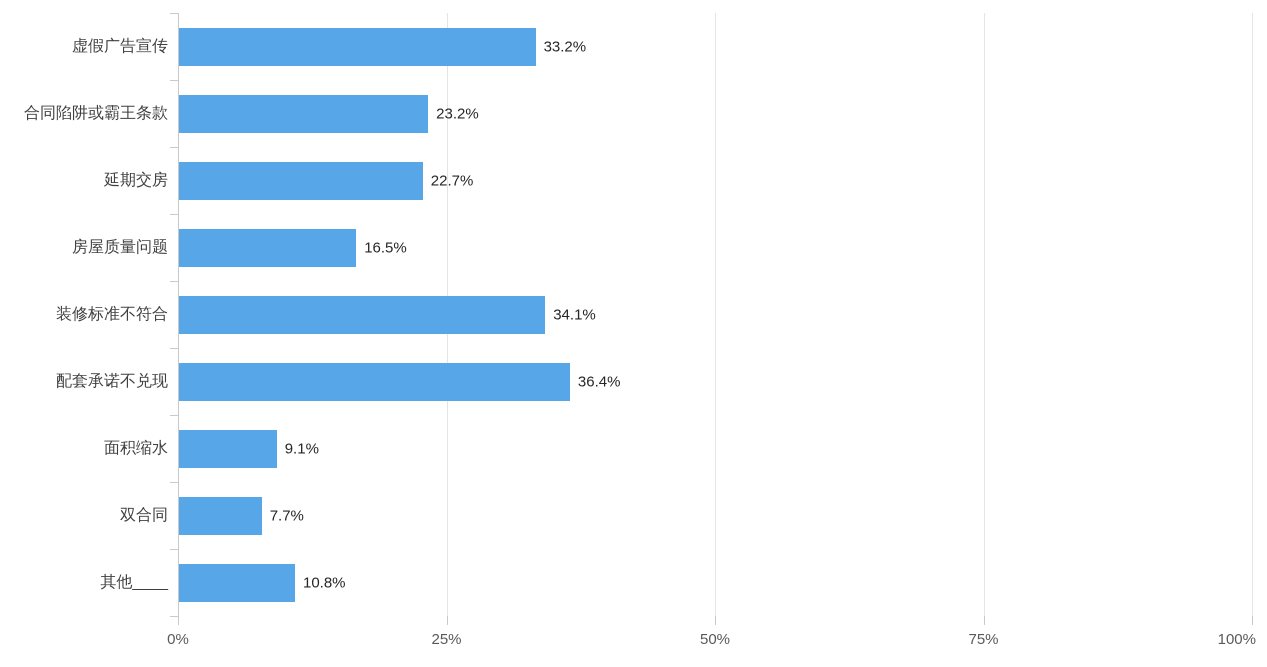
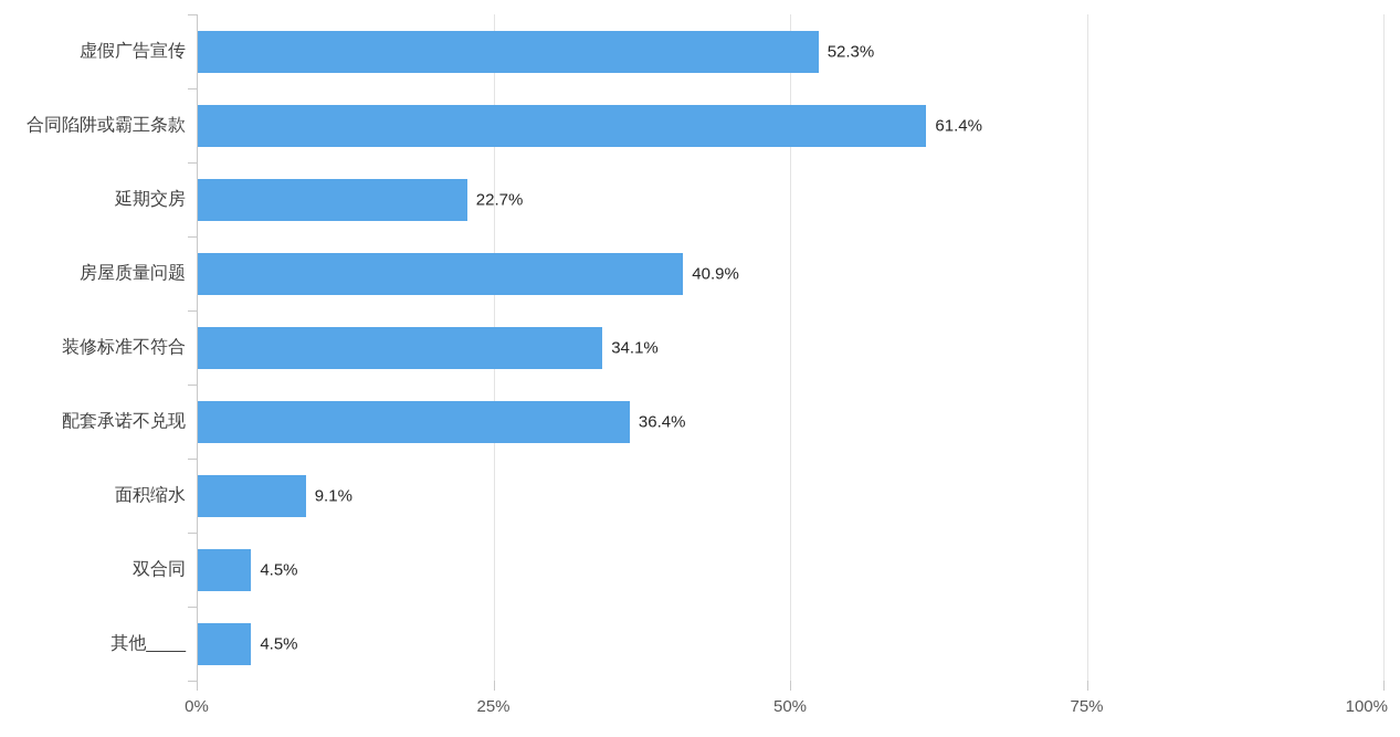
虚假广告宣传: 33.2% -> 52.3%
合同陷阱或霸王条款: 23.2% -> 61.4%
房屋质量问题: 16.5% -> 40.9%
双合同: 7.7% -> 4.5%
其他____: 10.8% -> 4.5%
